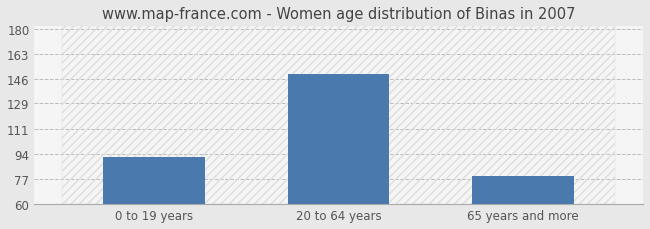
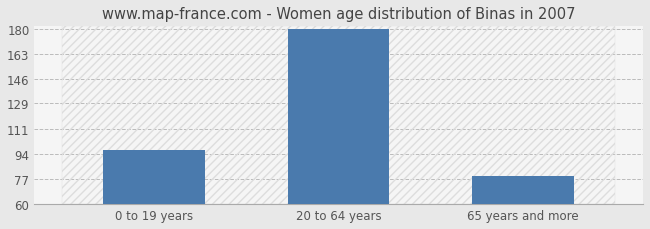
0 to 19 years: 92 -> 97
20 to 64 years: 149 -> 180
